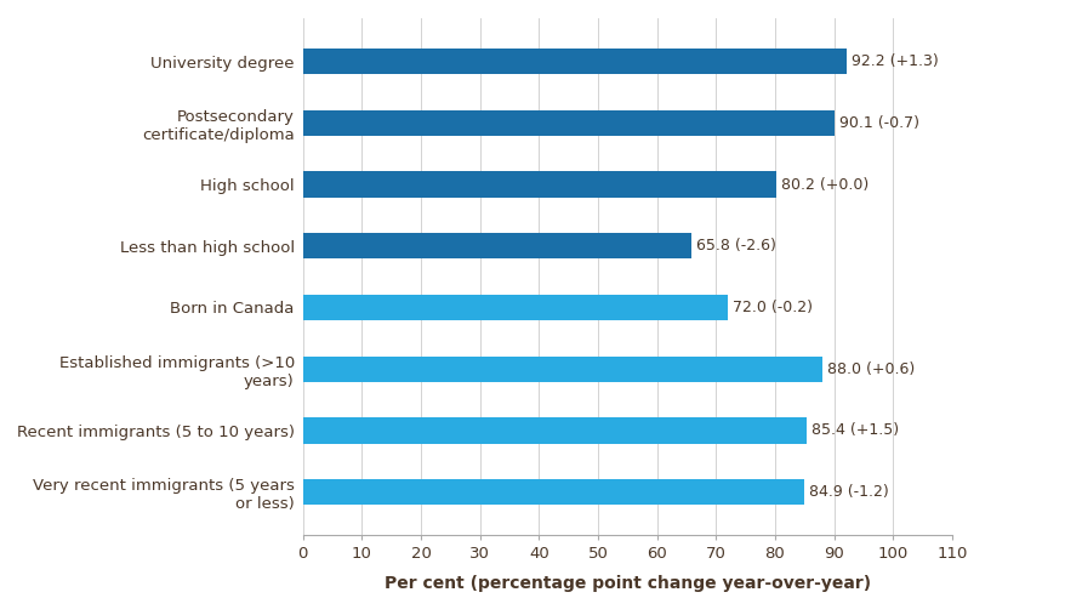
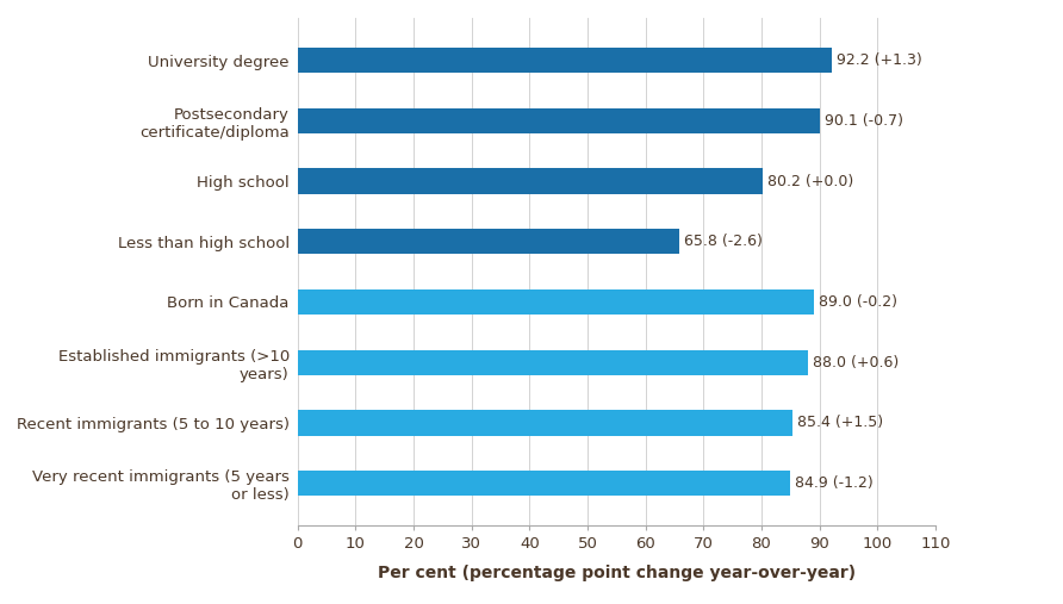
Born in Canada: 72.0 -> 89.0
